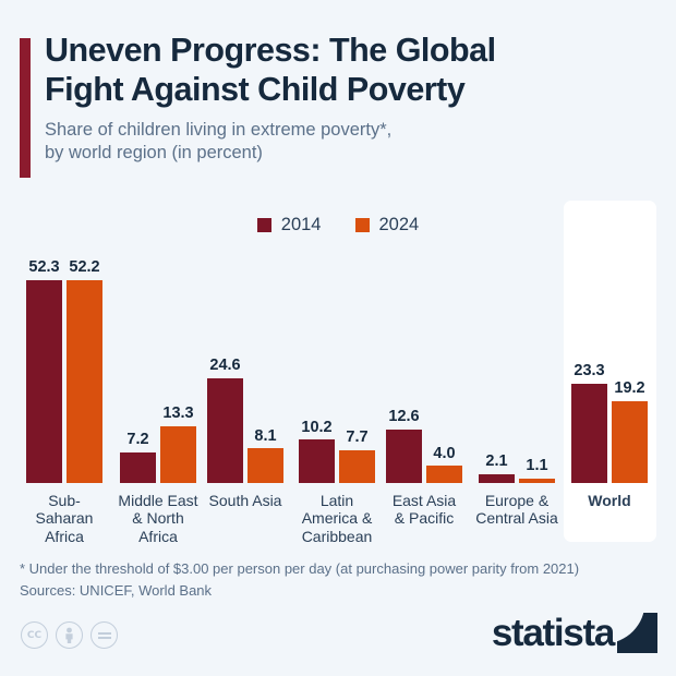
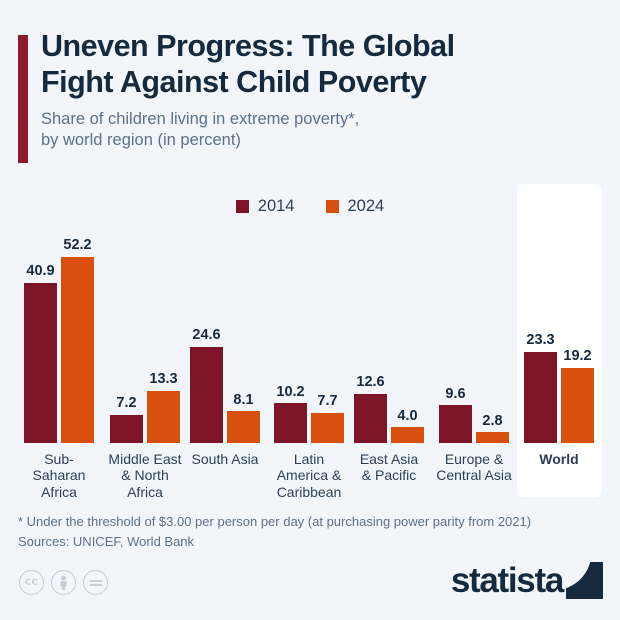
2014/Sub- Saharan Africa: 52.3 -> 40.9
2014/Europe & Central Asia: 2.1 -> 9.6
2024/Europe & Central Asia: 1.1 -> 2.8
